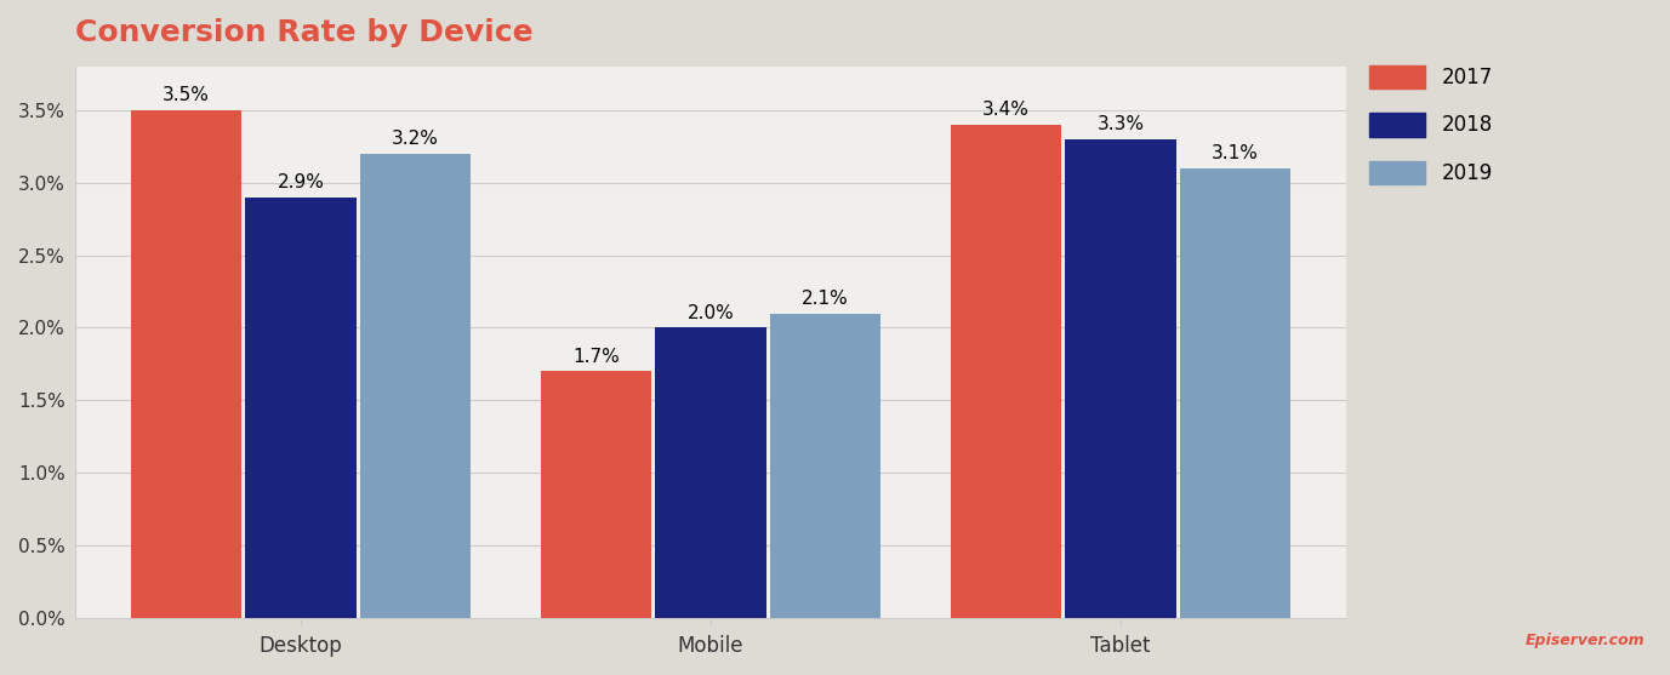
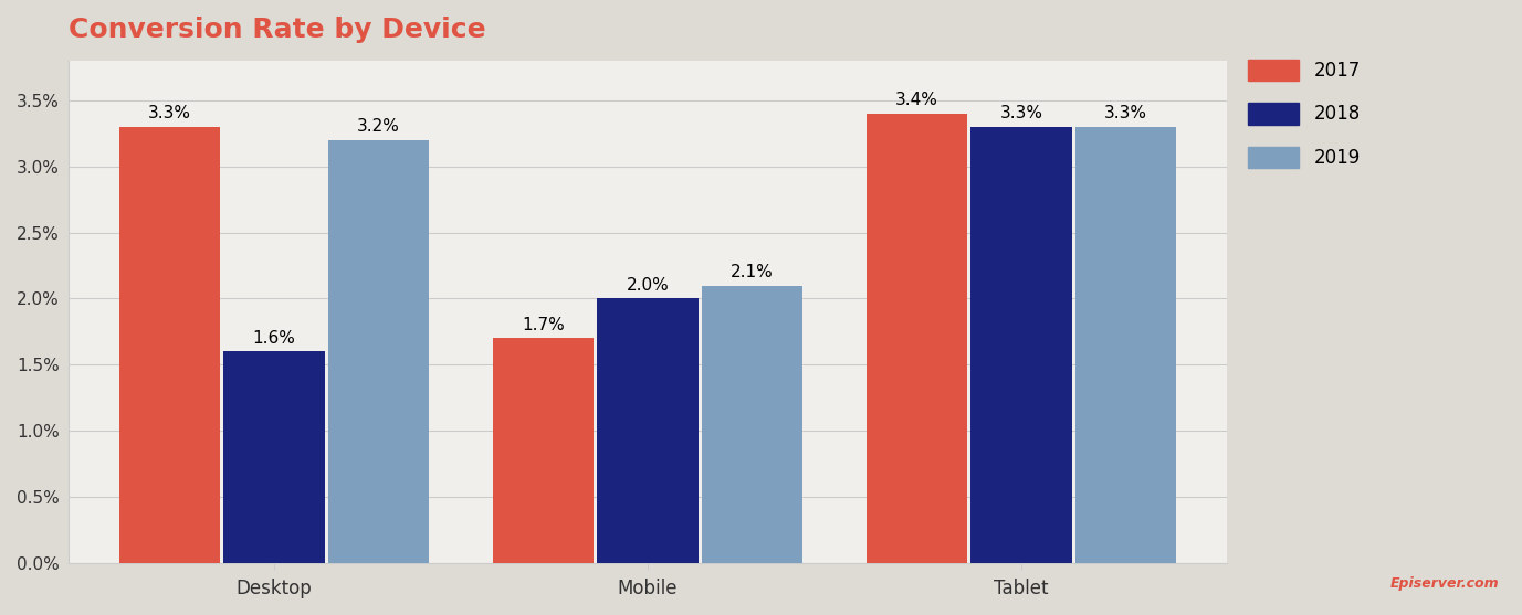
2017/Desktop: 3.5% -> 3.3%
2018/Desktop: 2.9% -> 1.6%
2019/Tablet: 3.1% -> 3.3%
